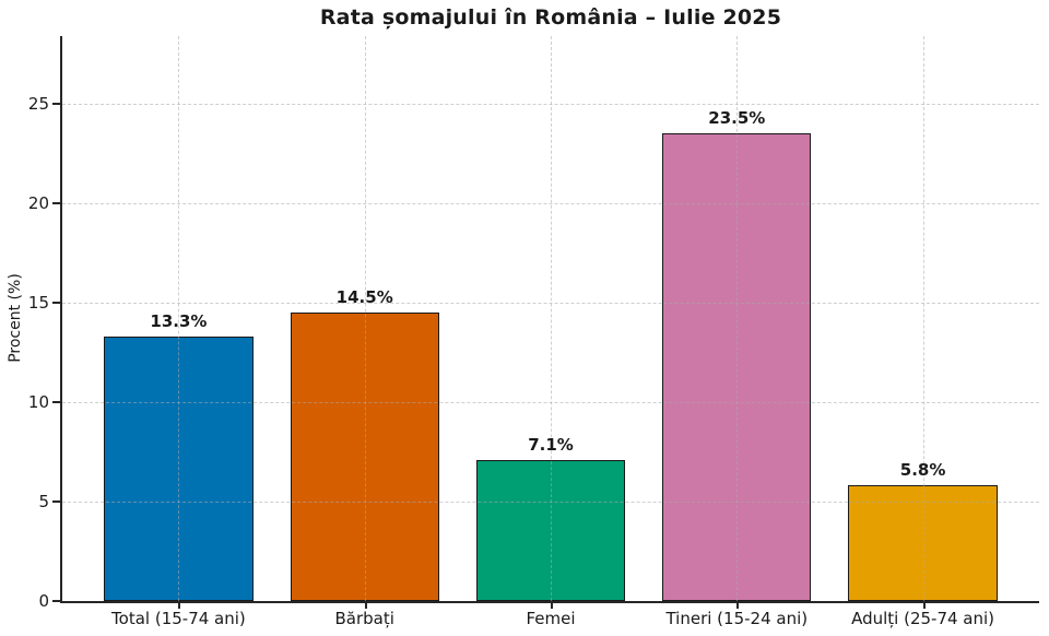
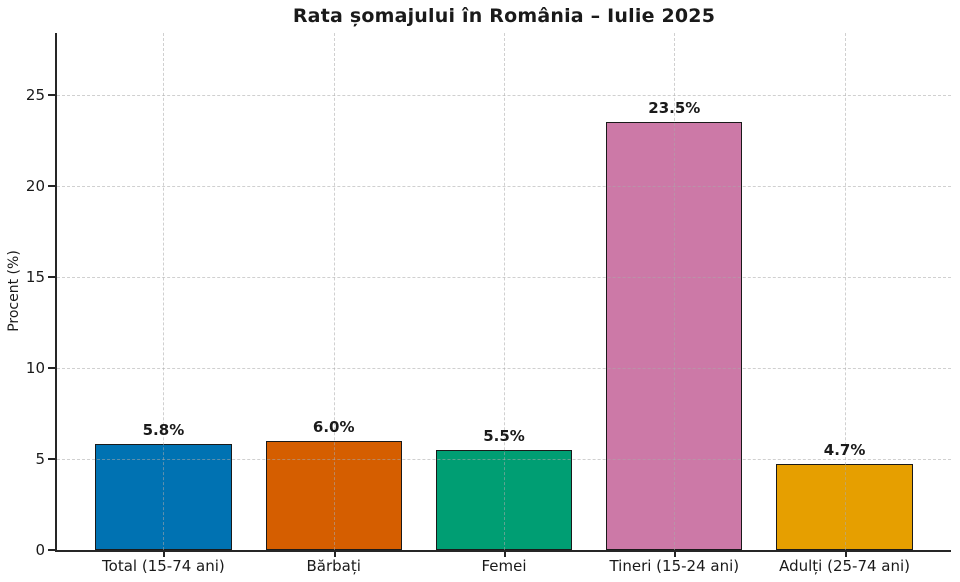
Total (15-74 ani): 13.3% -> 5.8%
Bărbați: 14.5% -> 6.0%
Femei: 7.1% -> 5.5%
Adulți (25-74 ani): 5.8% -> 4.7%
